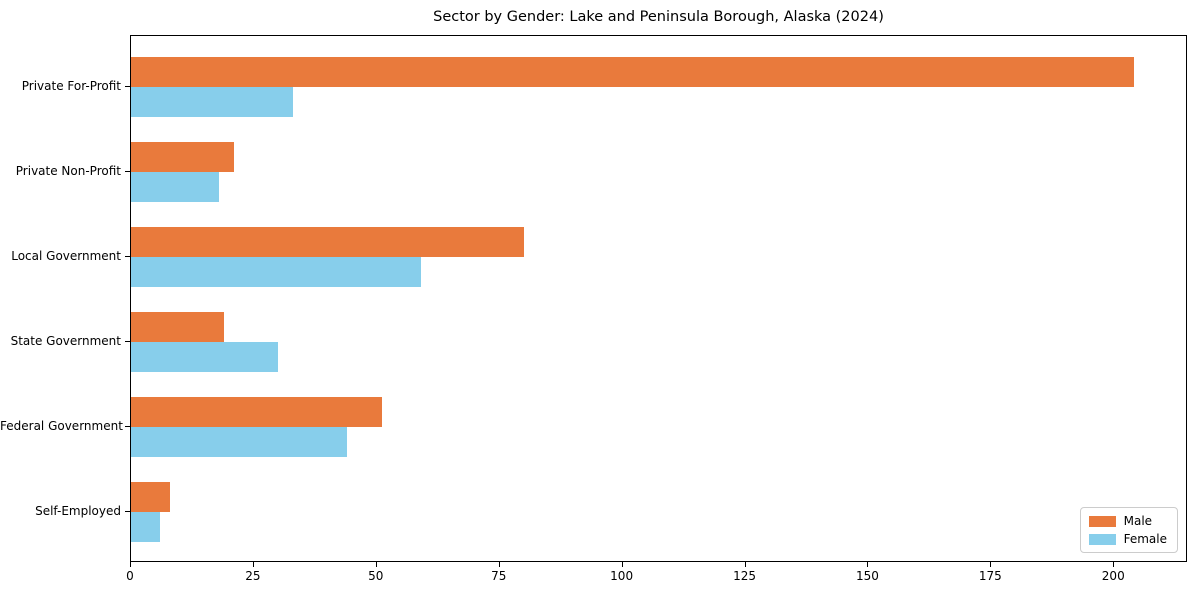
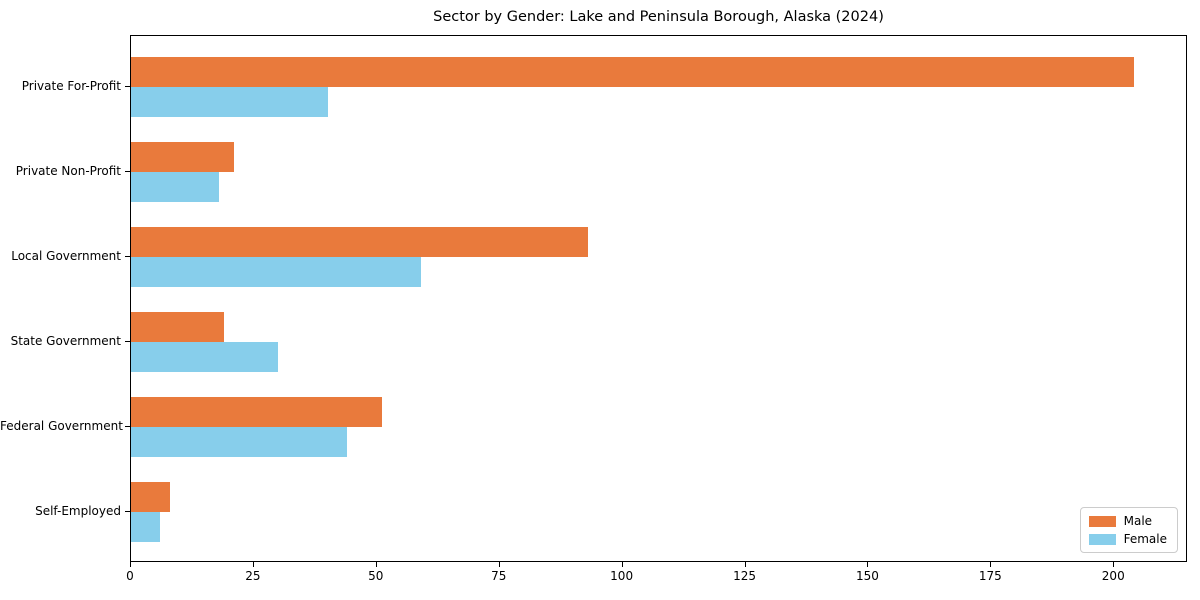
Female/Private For-Profit: 33 -> 40
Male/Local Government: 80 -> 93
